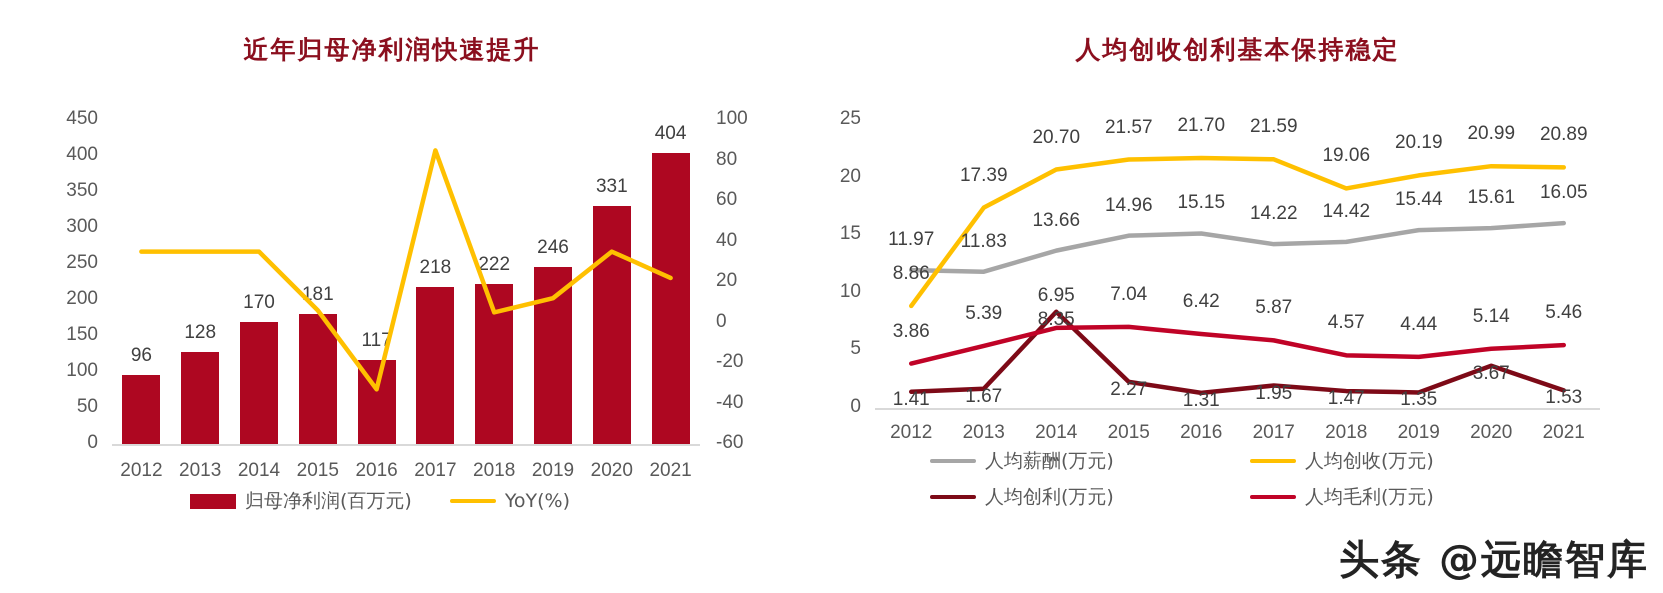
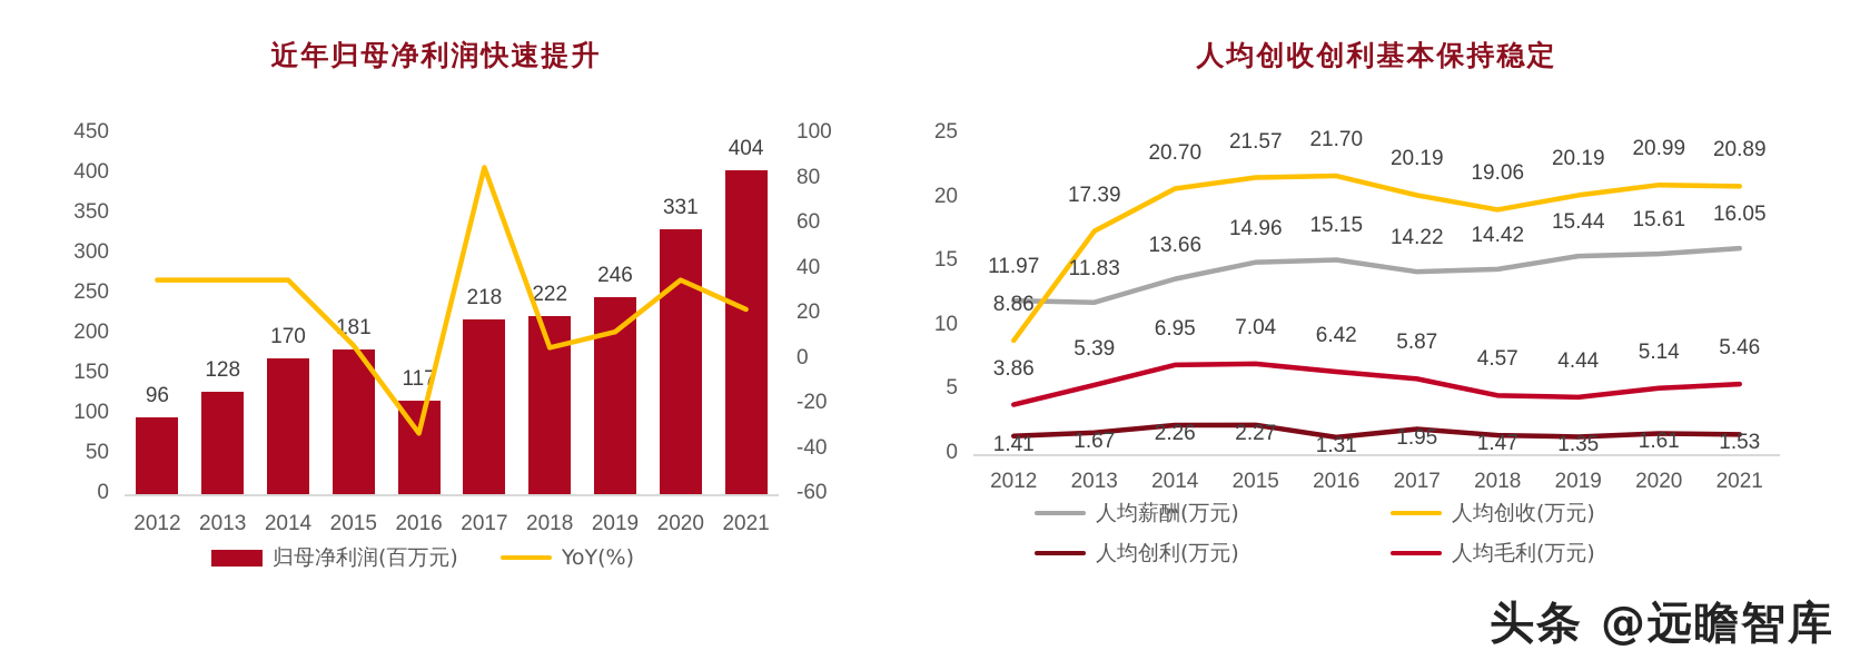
人均创收创利基本保持稳定/人均创利(万元)/2014: 8.35 -> 2.26
人均创收创利基本保持稳定/人均创收(万元)/2017: 21.59 -> 20.19
人均创收创利基本保持稳定/人均创利(万元)/2020: 3.67 -> 1.61
